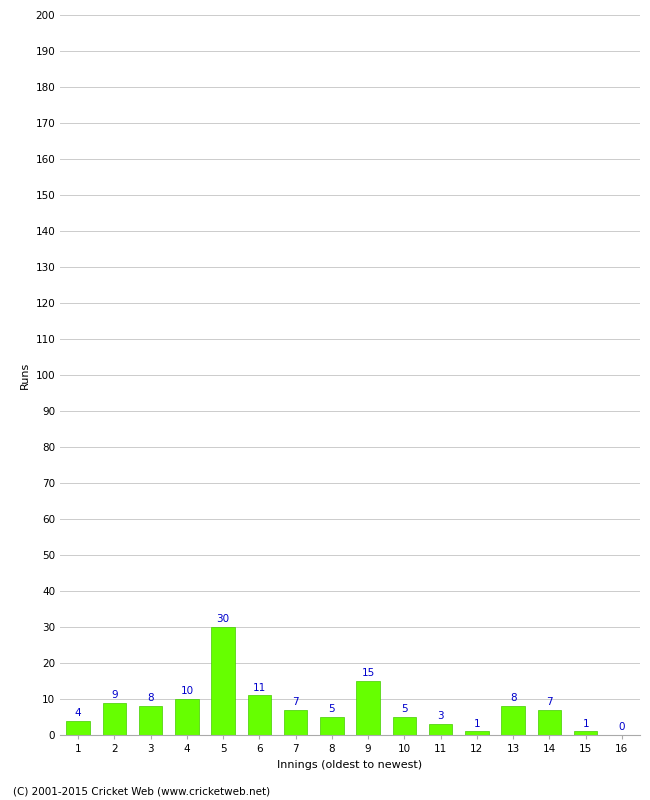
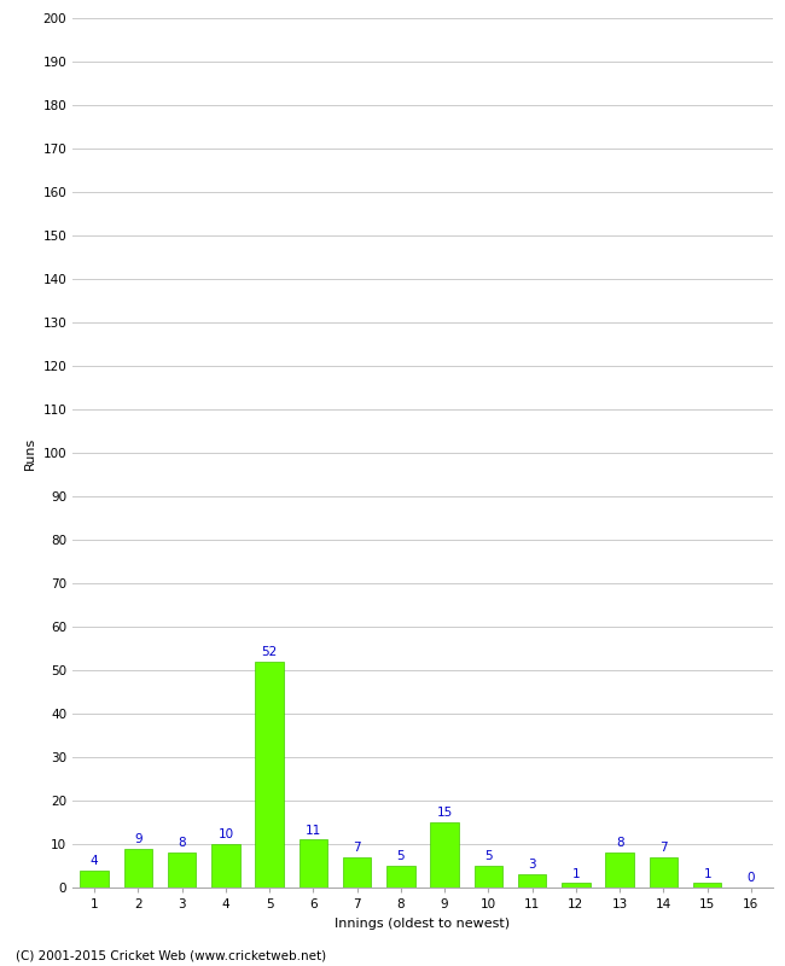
5: 30 -> 52
